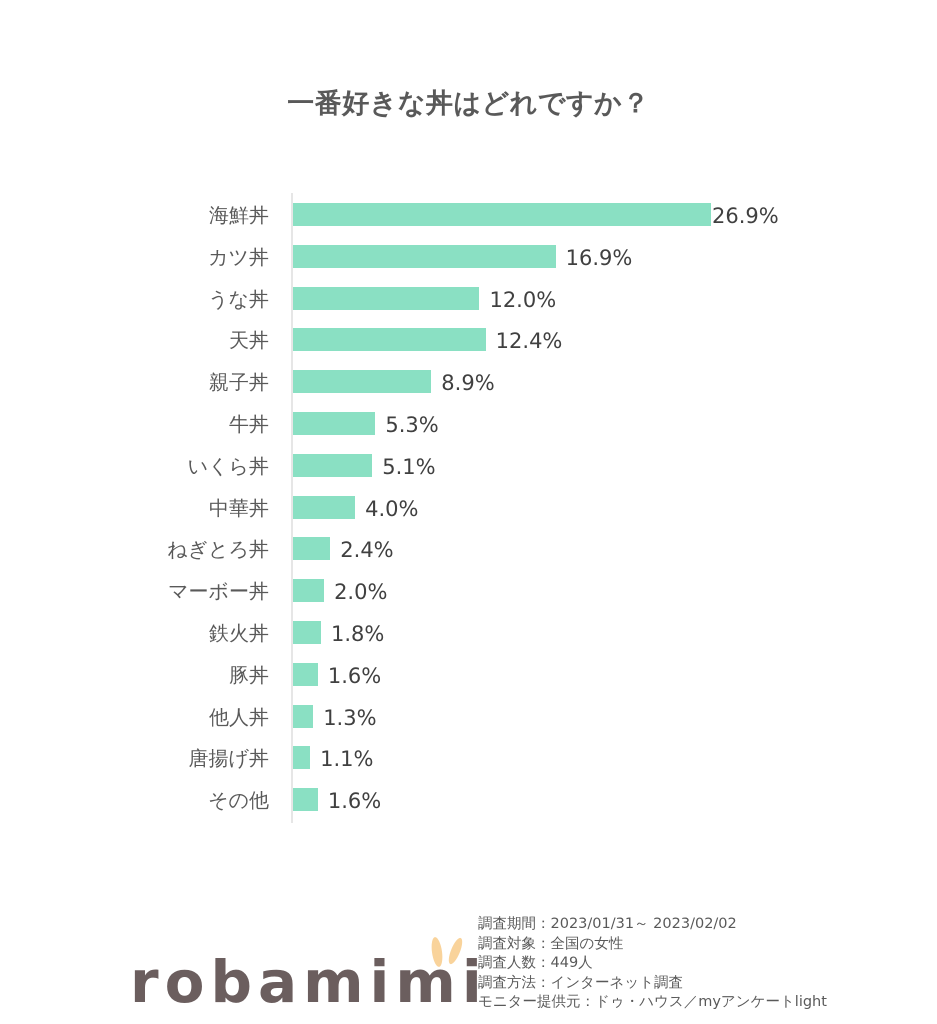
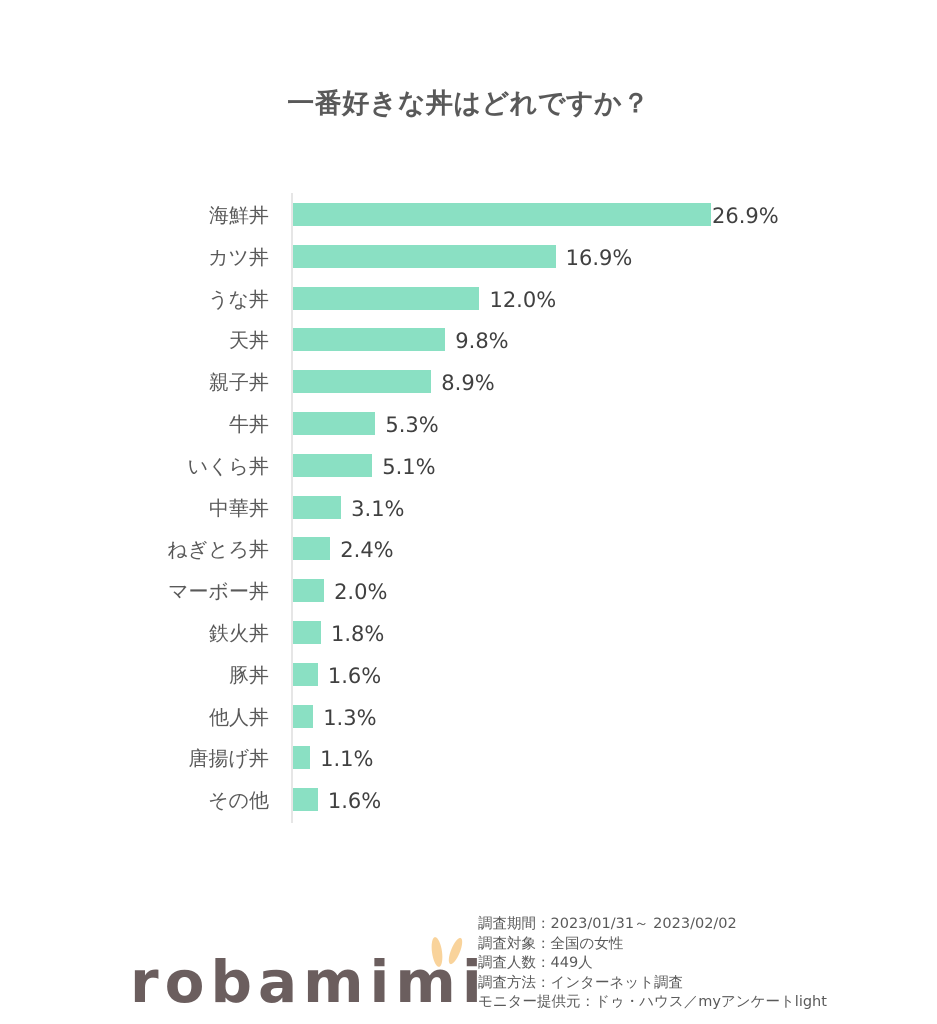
天丼: 12.4% -> 9.8%
中華丼: 4.0% -> 3.1%
